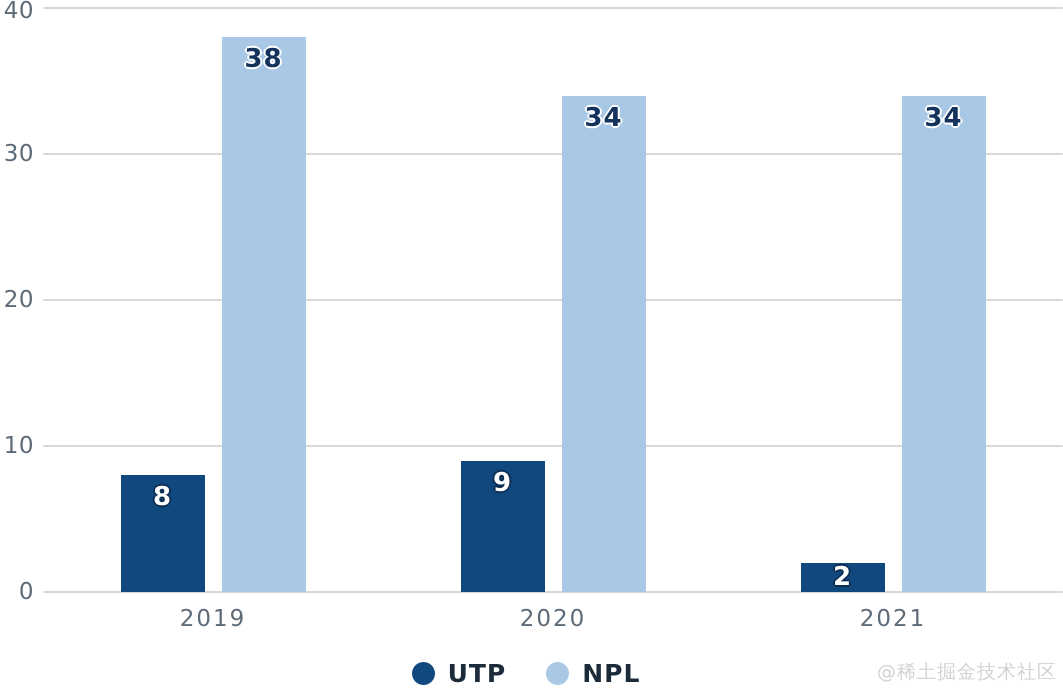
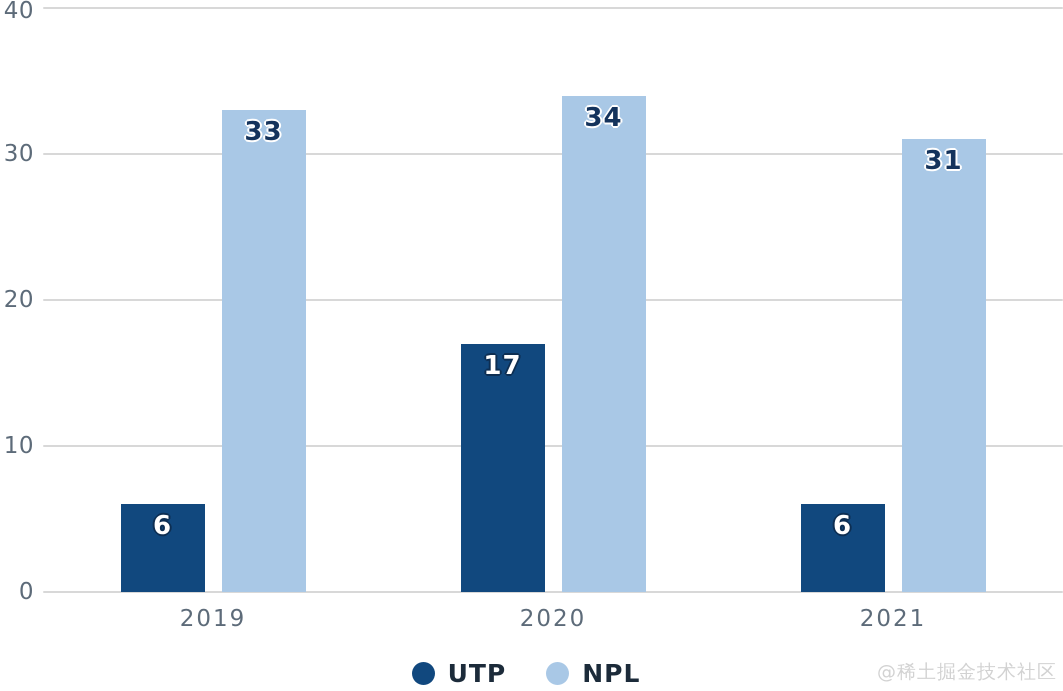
UTP/2019: 8 -> 6
NPL/2019: 38 -> 33
UTP/2020: 9 -> 17
UTP/2021: 2 -> 6
NPL/2021: 34 -> 31
